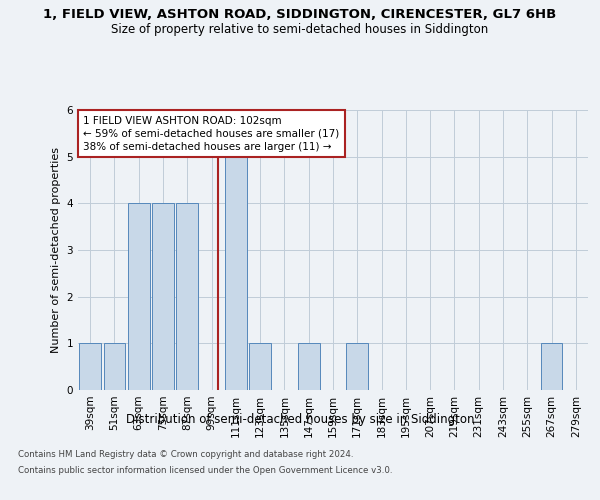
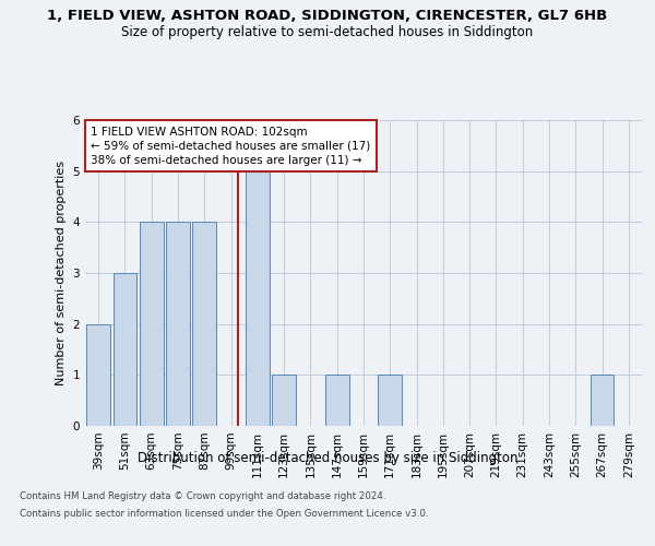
39sqm: 1 -> 2
51sqm: 1 -> 3
